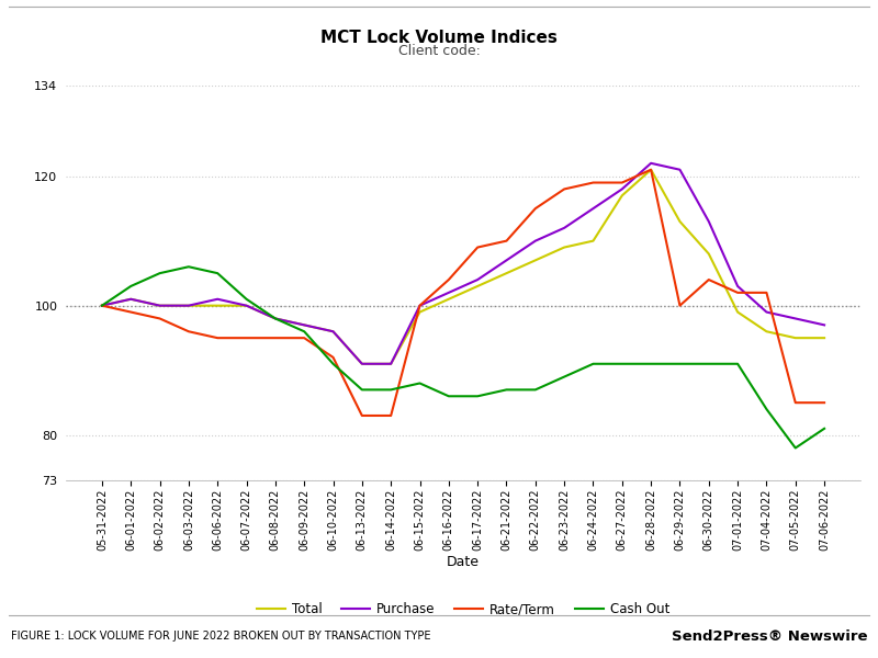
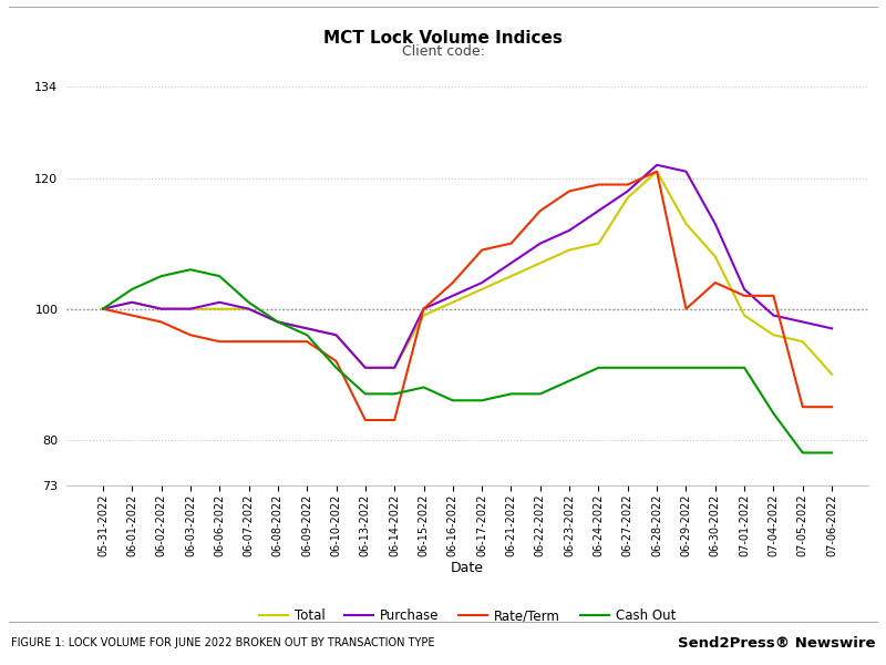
Total/07-06-2022: 95 -> 90
Cash Out/07-06-2022: 81 -> 78
